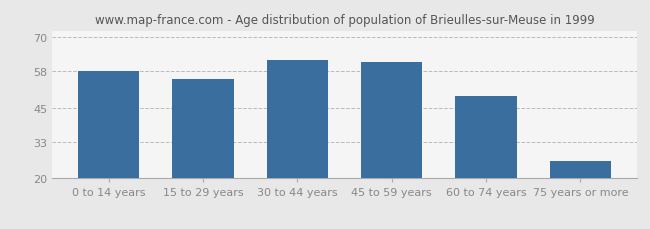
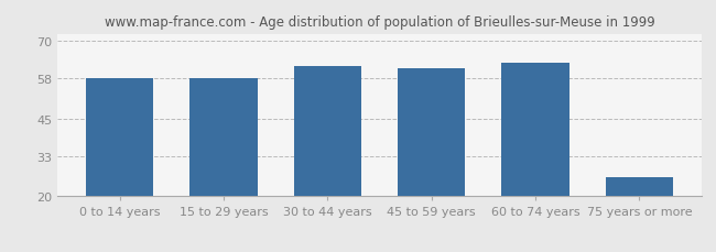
15 to 29 years: 55 -> 58
60 to 74 years: 49 -> 63
